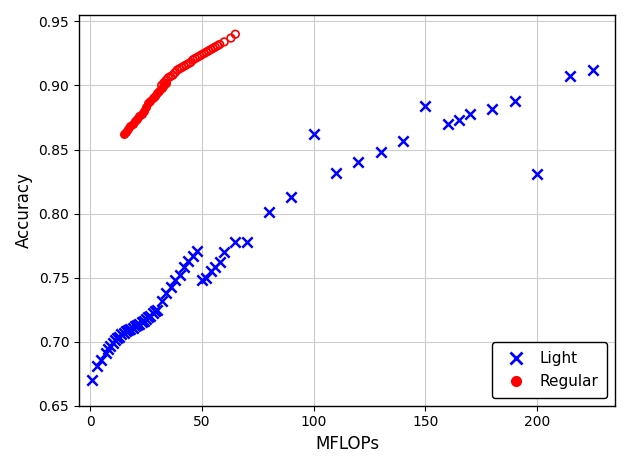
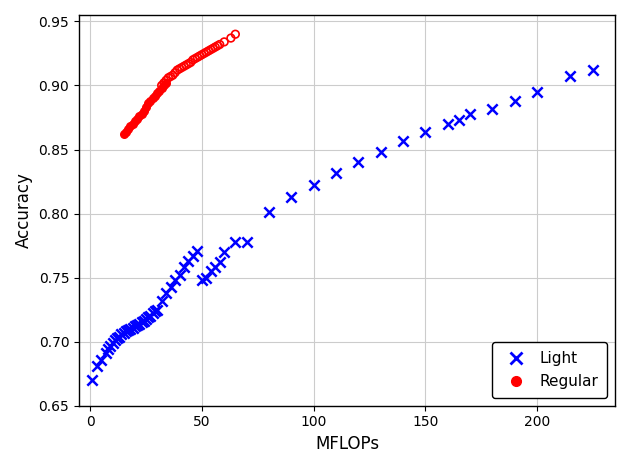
Light/100: 0.862 -> 0.822
Light/150: 0.884 -> 0.864
Light/200: 0.831 -> 0.895
